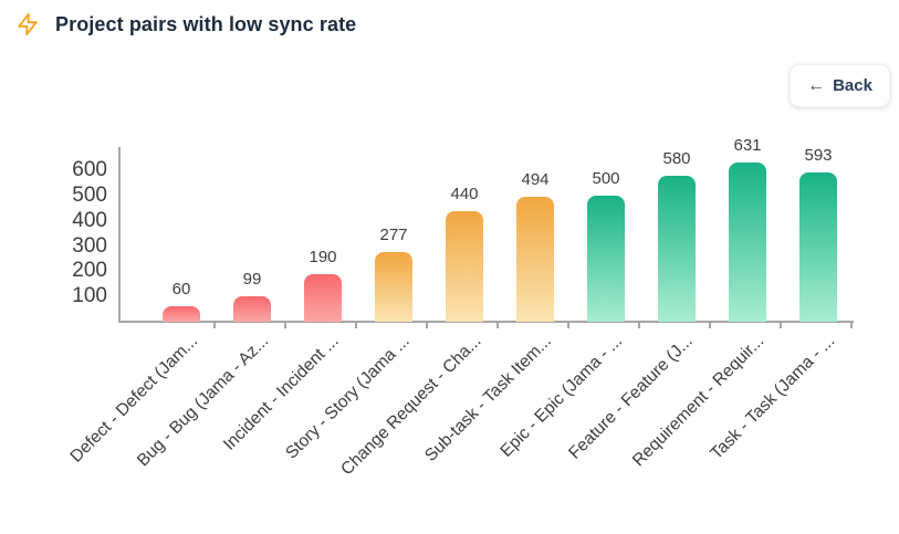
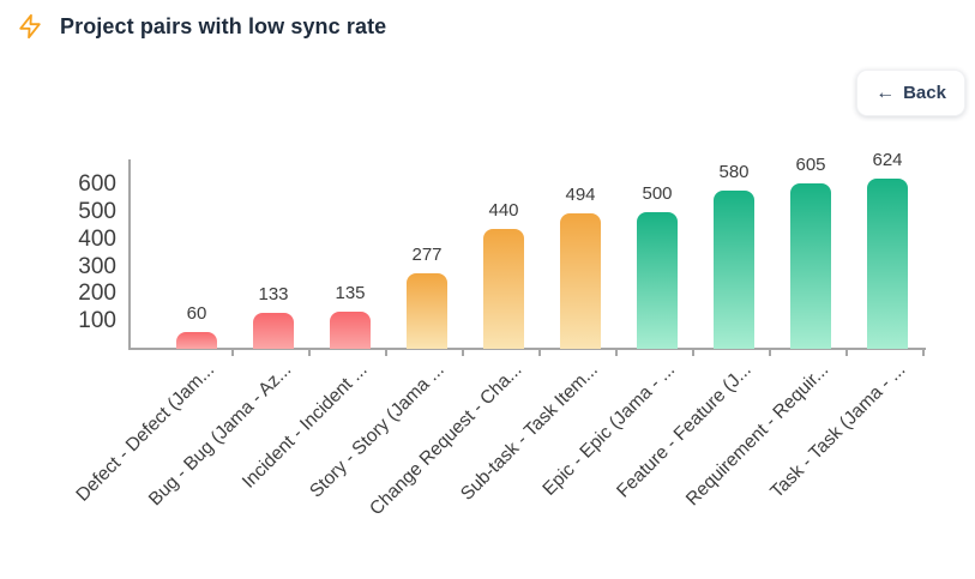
Bug - Bug (Jama - Az...: 99 -> 133
Incident - Incident ...: 190 -> 135
Requirement - Requir...: 631 -> 605
Task - Task (Jama - ...: 593 -> 624
